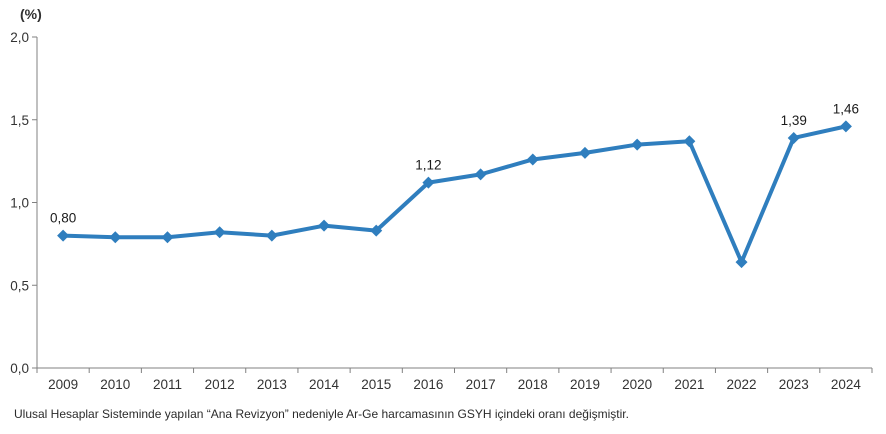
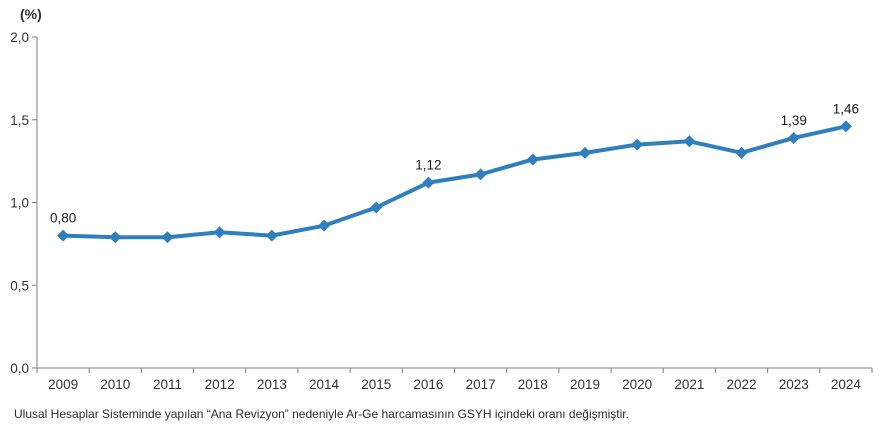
2015: 0,83 -> 0,97
2022: 0,64 -> 1,30
